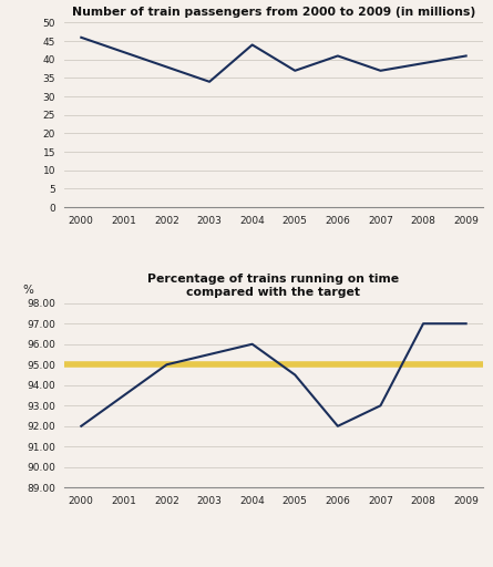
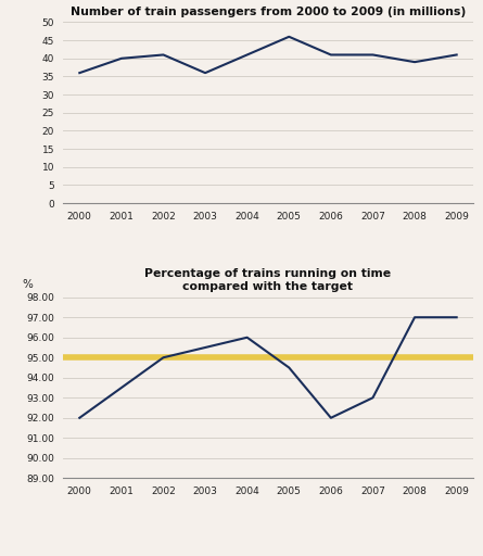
Number of train passengers from 2000 to 2009 (in millions)/2000: 46 -> 36
Number of train passengers from 2000 to 2009 (in millions)/2001: 42 -> 40
Number of train passengers from 2000 to 2009 (in millions)/2002: 38 -> 41
Number of train passengers from 2000 to 2009 (in millions)/2003: 34 -> 36
Number of train passengers from 2000 to 2009 (in millions)/2004: 44 -> 41
Number of train passengers from 2000 to 2009 (in millions)/2005: 37 -> 46
Number of train passengers from 2000 to 2009 (in millions)/2007: 37 -> 41
